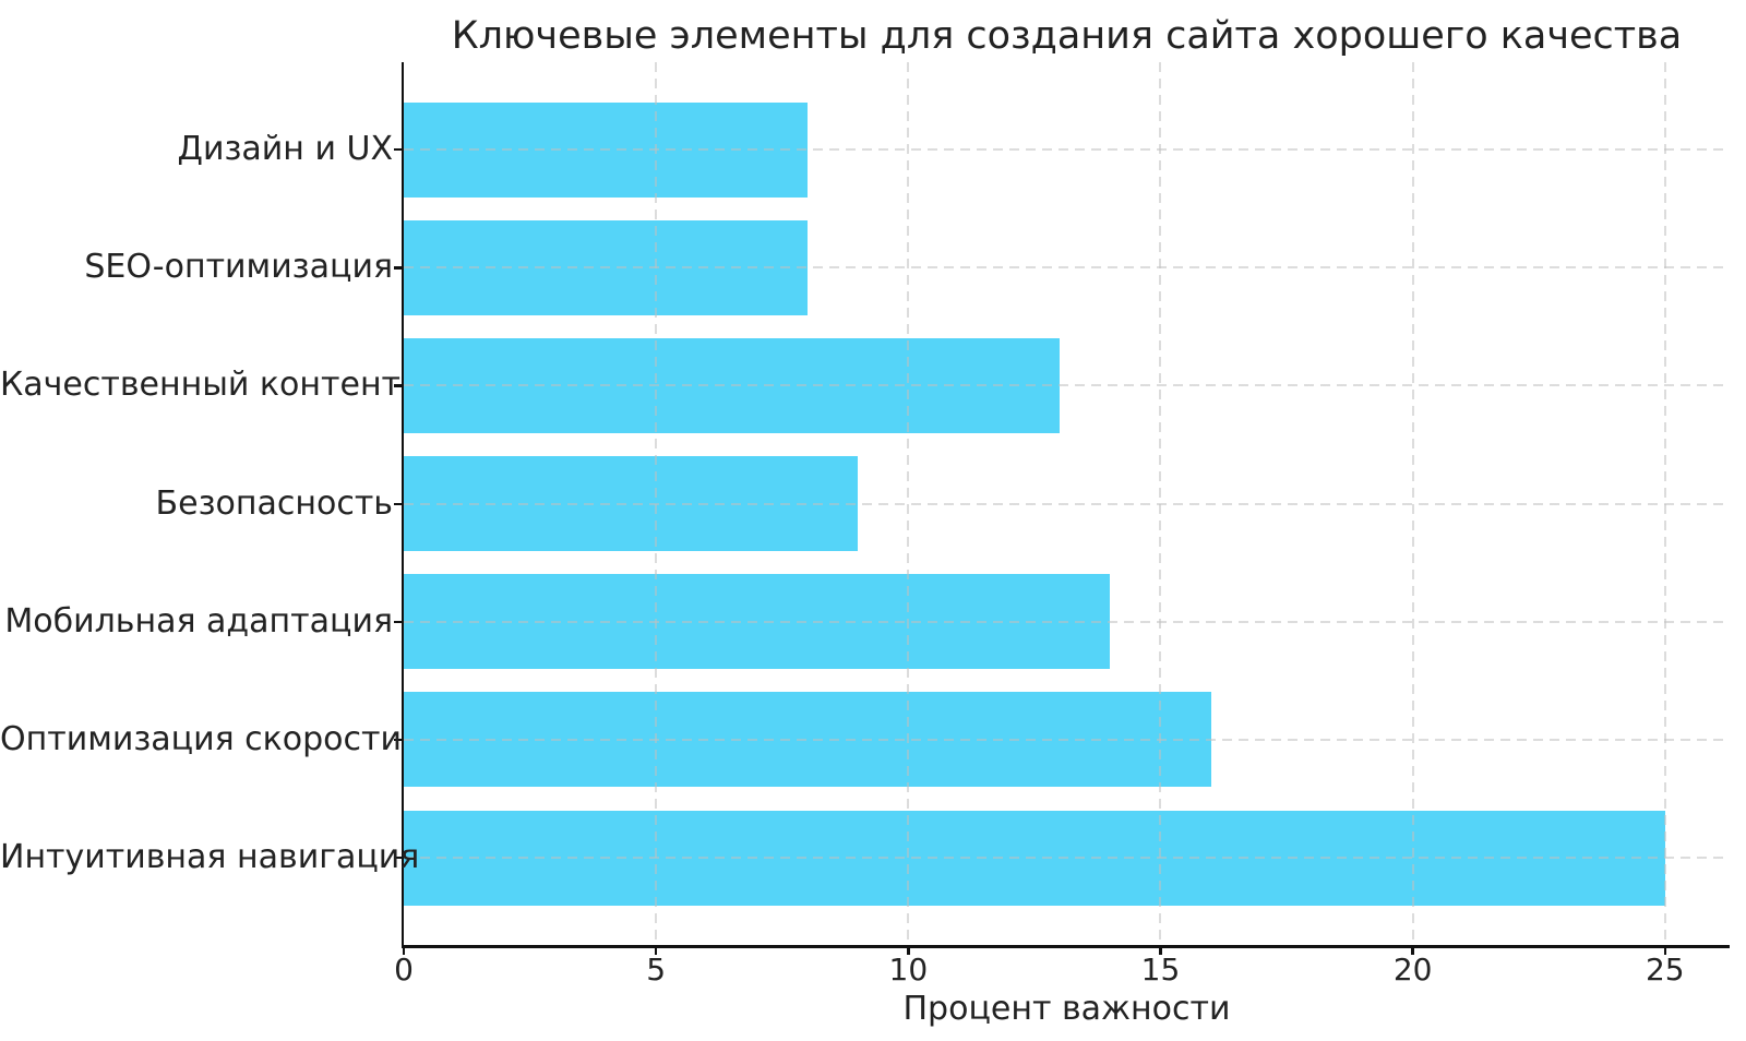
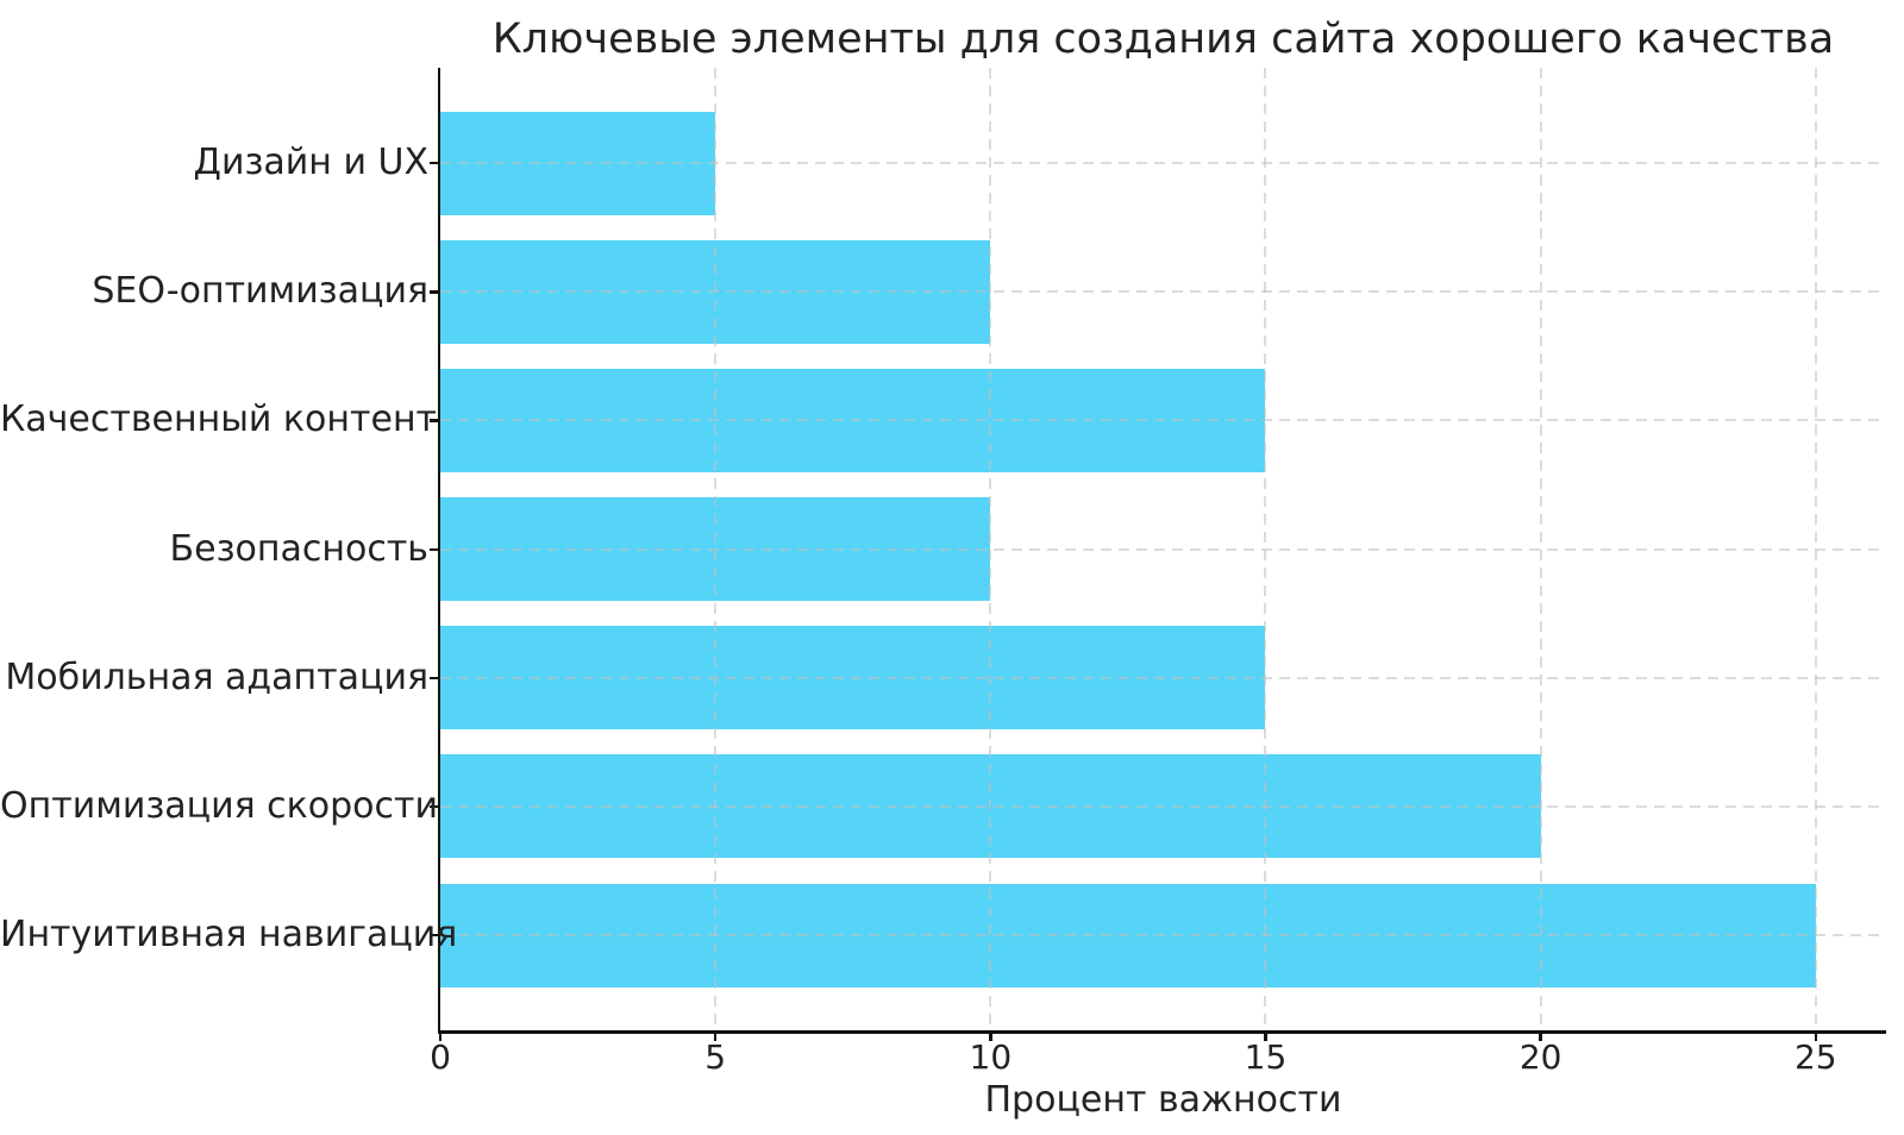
Дизайн и UX: 8 -> 5
SEO-оптимизация: 8 -> 10
Качественный контент: 13 -> 15
Безопасность: 9 -> 10
Мобильная адаптация: 14 -> 15
Оптимизация скорости: 16 -> 20
